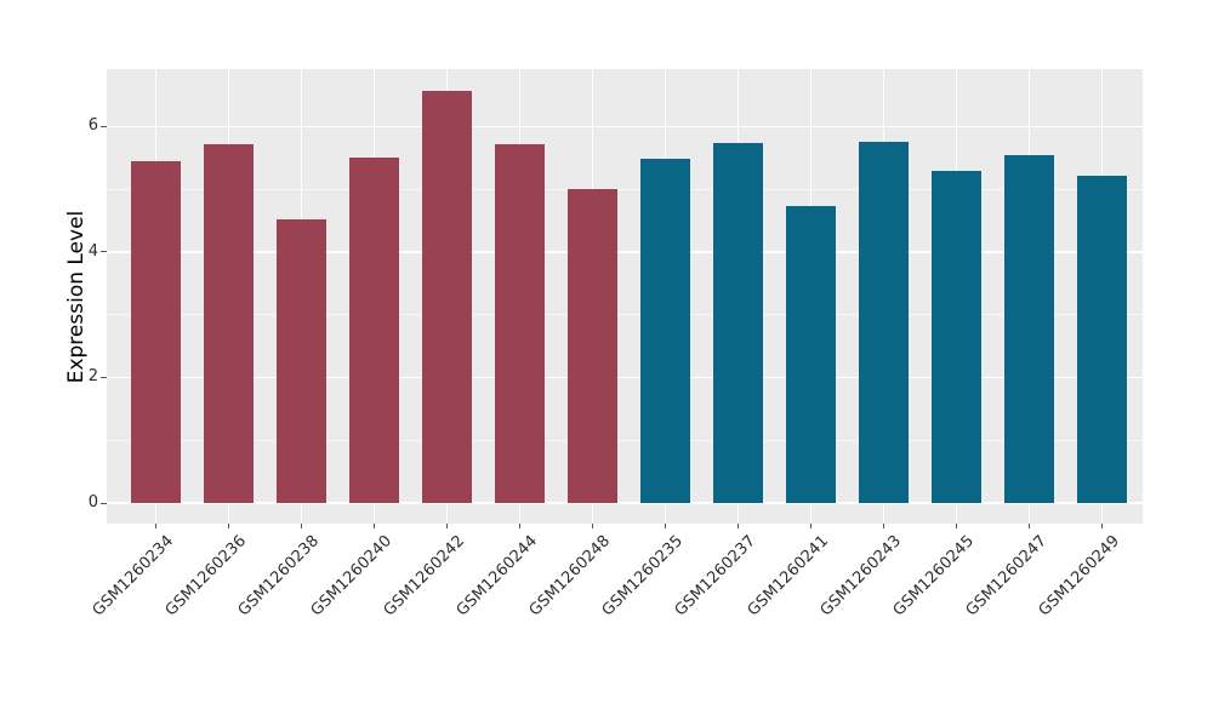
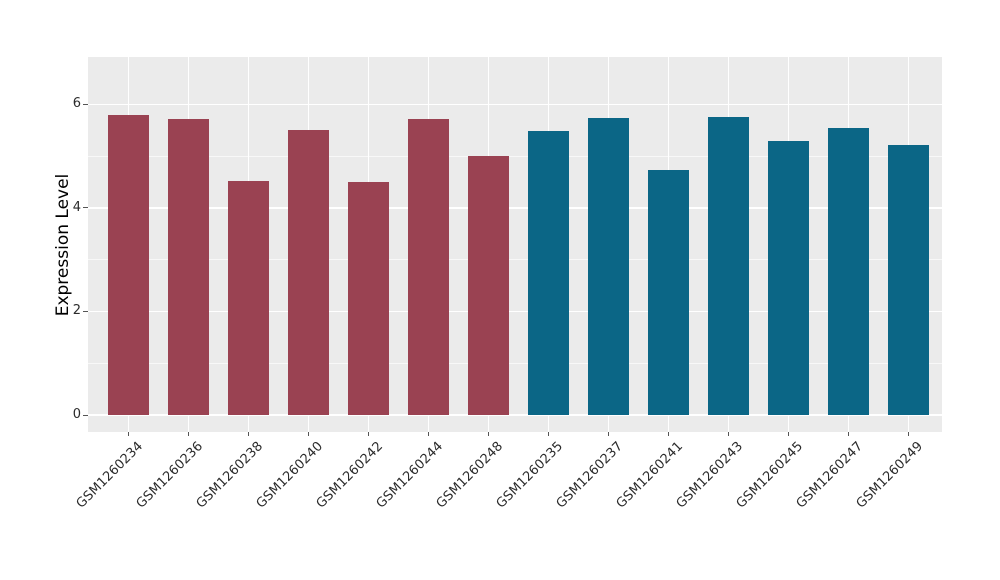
GSM1260234: 5.4 -> 5.8
GSM1260242: 6.6 -> 4.5
